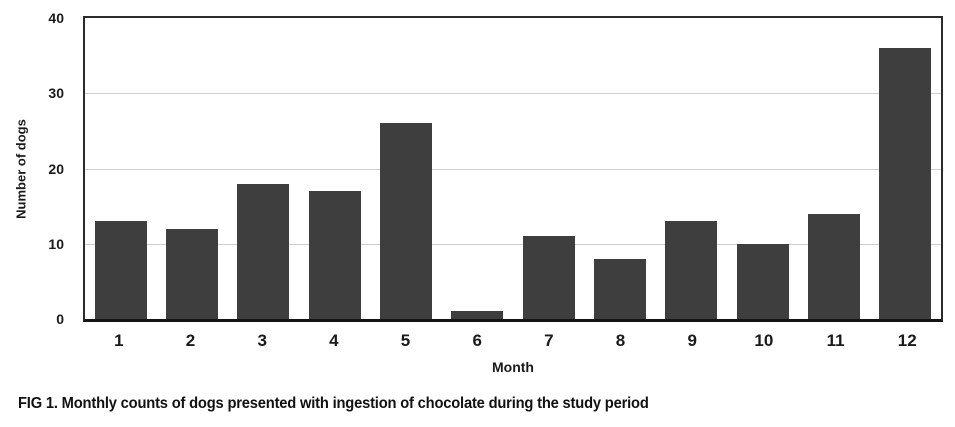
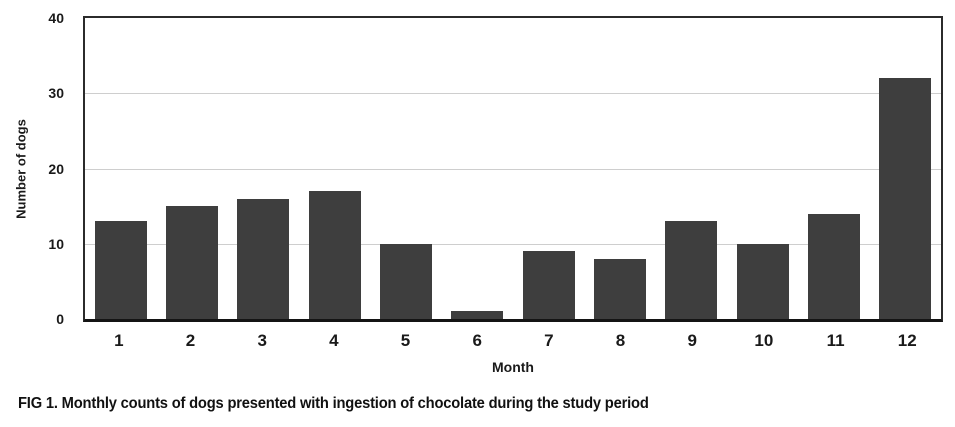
2: 12 -> 15
3: 18 -> 16
5: 26 -> 10
7: 11 -> 9
12: 36 -> 32
